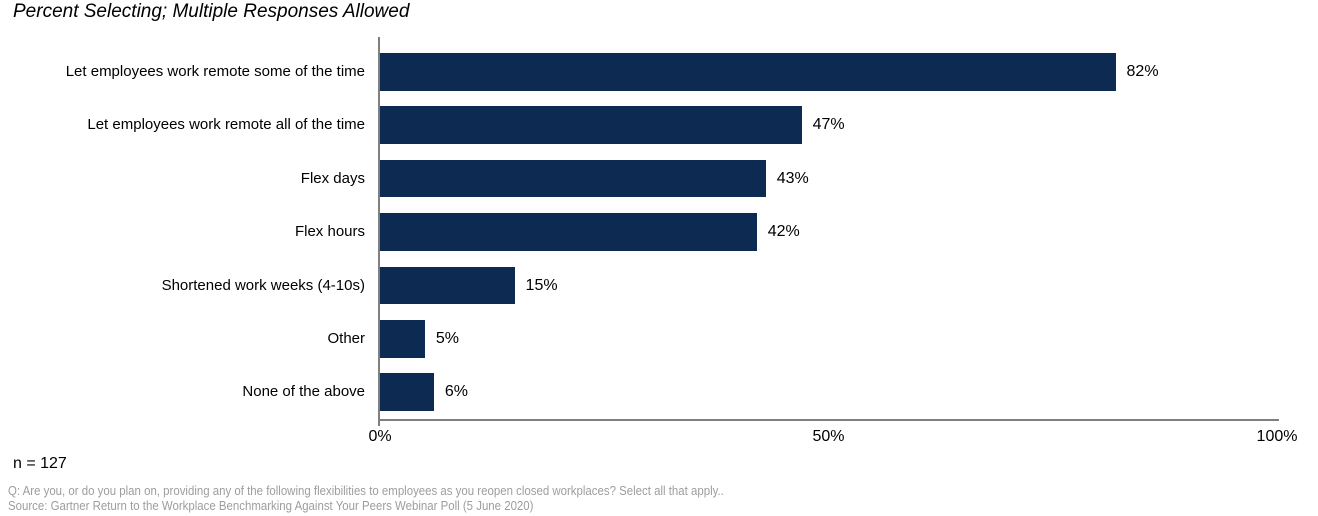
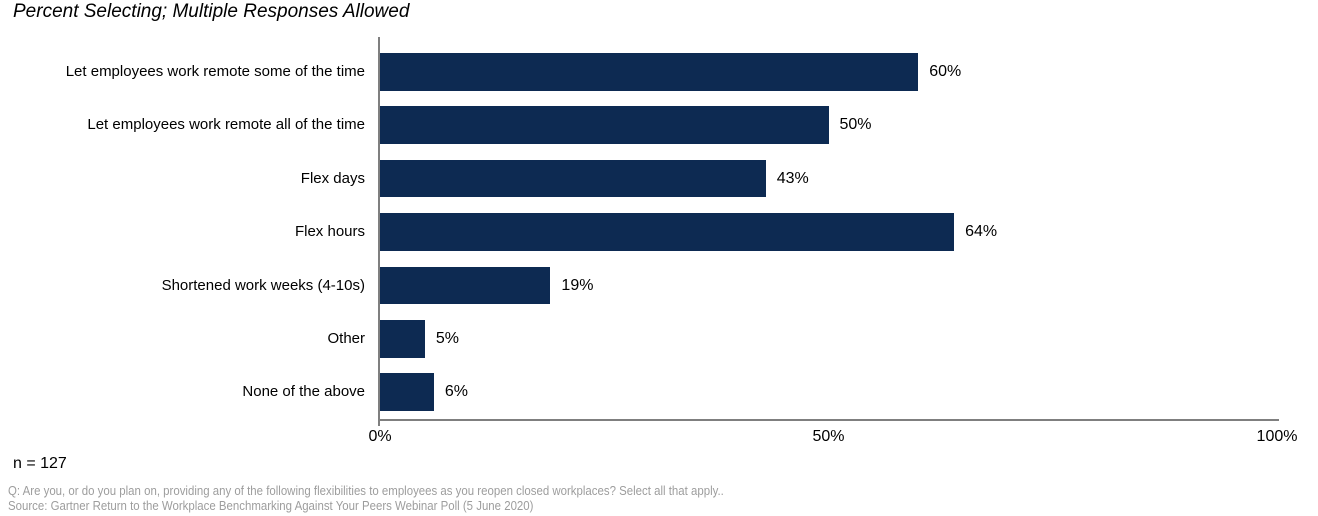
Let employees work remote some of the time: 82% -> 60%
Let employees work remote all of the time: 47% -> 50%
Flex hours: 42% -> 64%
Shortened work weeks (4-10s): 15% -> 19%
